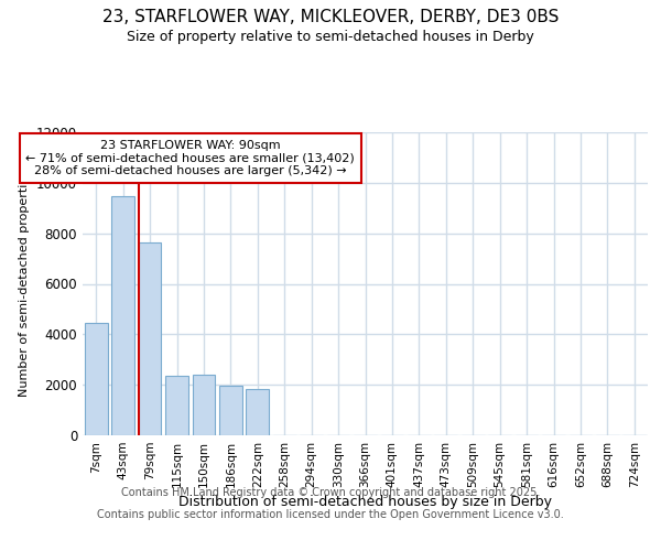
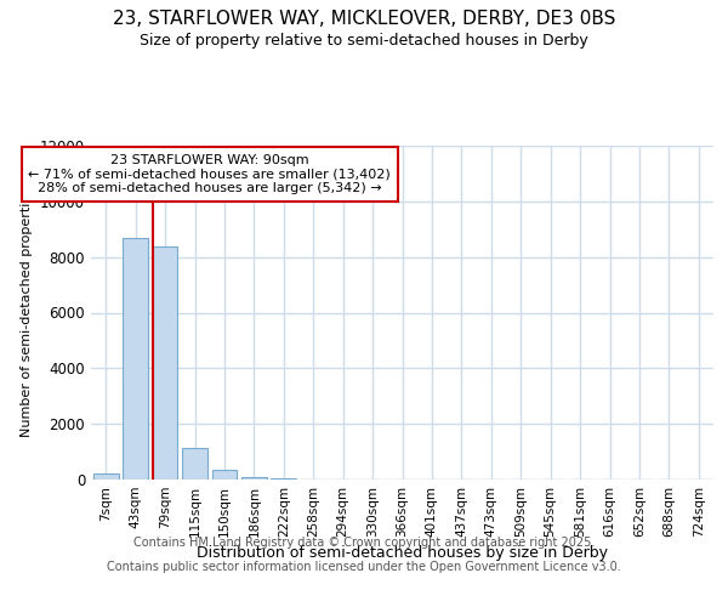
7sqm: 4450 -> 200
43sqm: 9450 -> 8700
79sqm: 7650 -> 8400
115sqm: 2350 -> 1150
150sqm: 2400 -> 340
186sqm: 1950 -> 90
222sqm: 1850 -> 60
